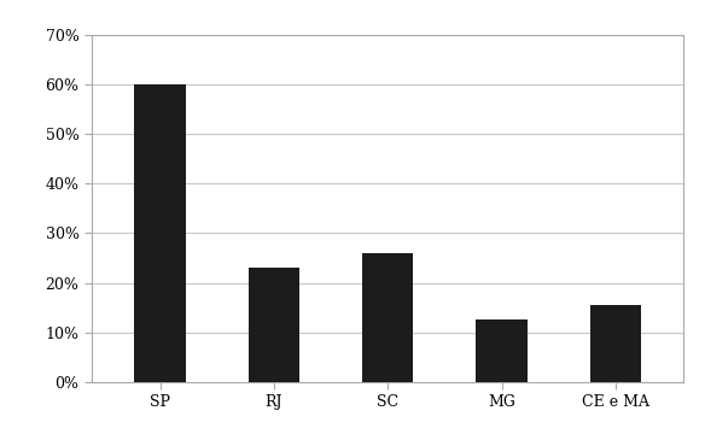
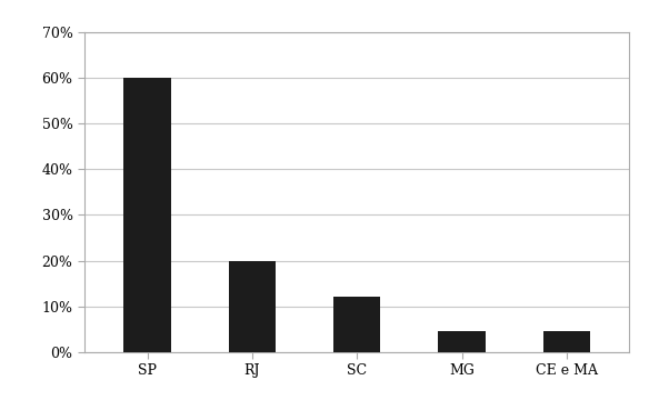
RJ: 23.0% -> 20.0%
SC: 26.0% -> 12.0%
MG: 12.5% -> 4.5%
CE e MA: 15.5% -> 4.5%
